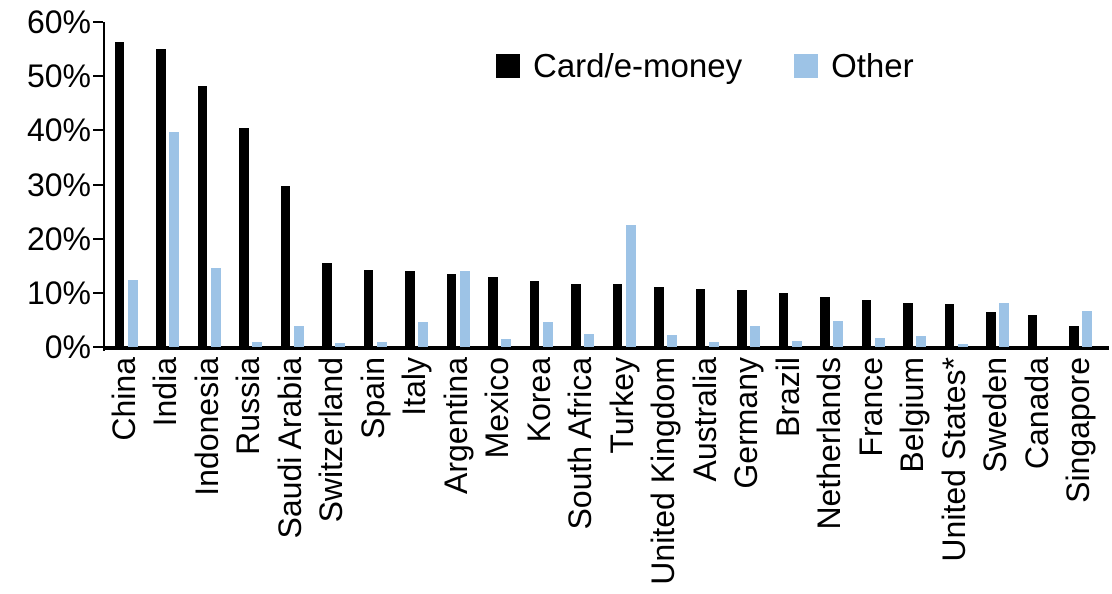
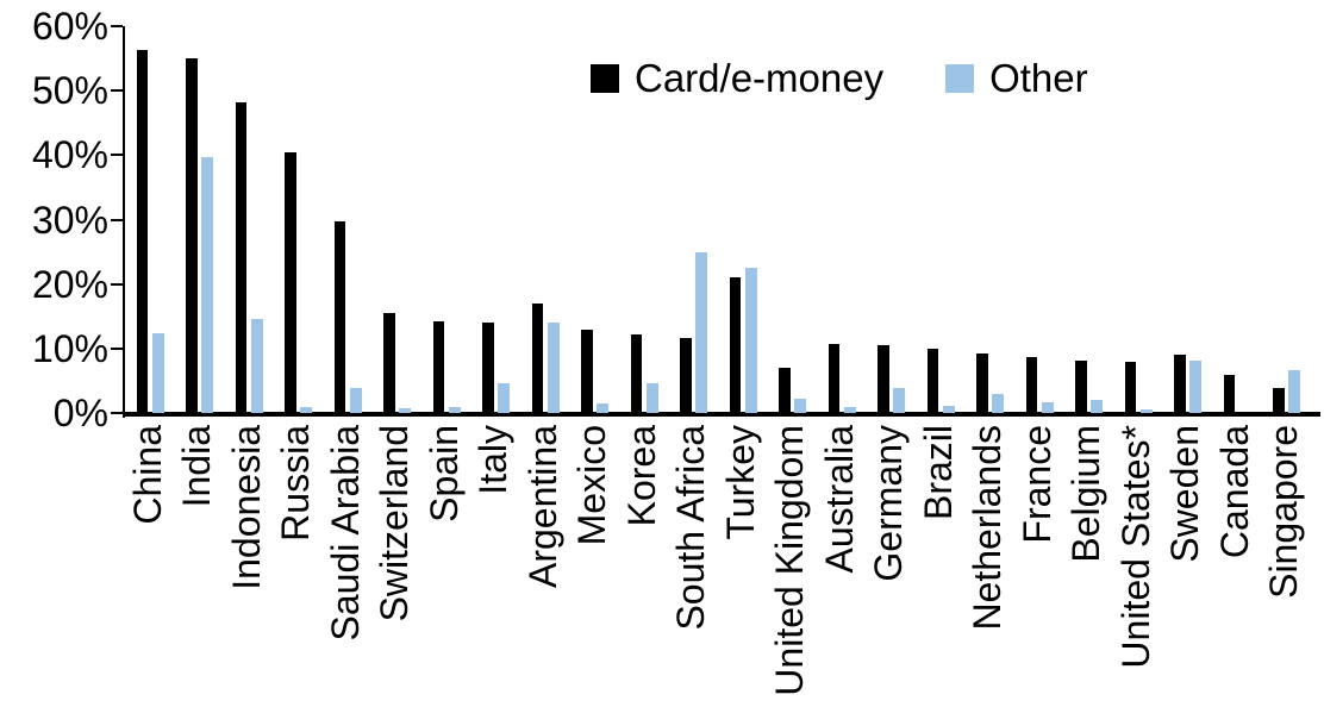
Card/e-money/Argentina: 13% -> 17%
Other/South Africa: 2% -> 25%
Card/e-money/Turkey: 12% -> 21%
Card/e-money/United Kingdom: 11% -> 7%
Other/Netherlands: 5% -> 3%
Card/e-money/Sweden: 6% -> 9%
